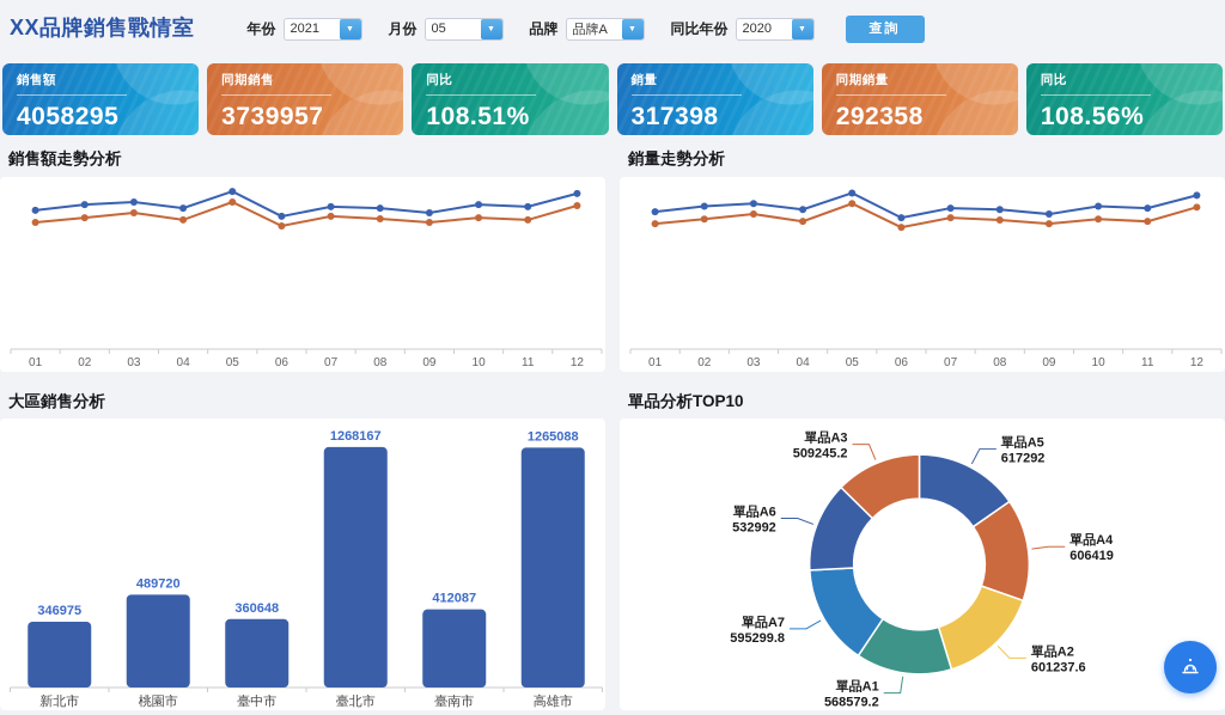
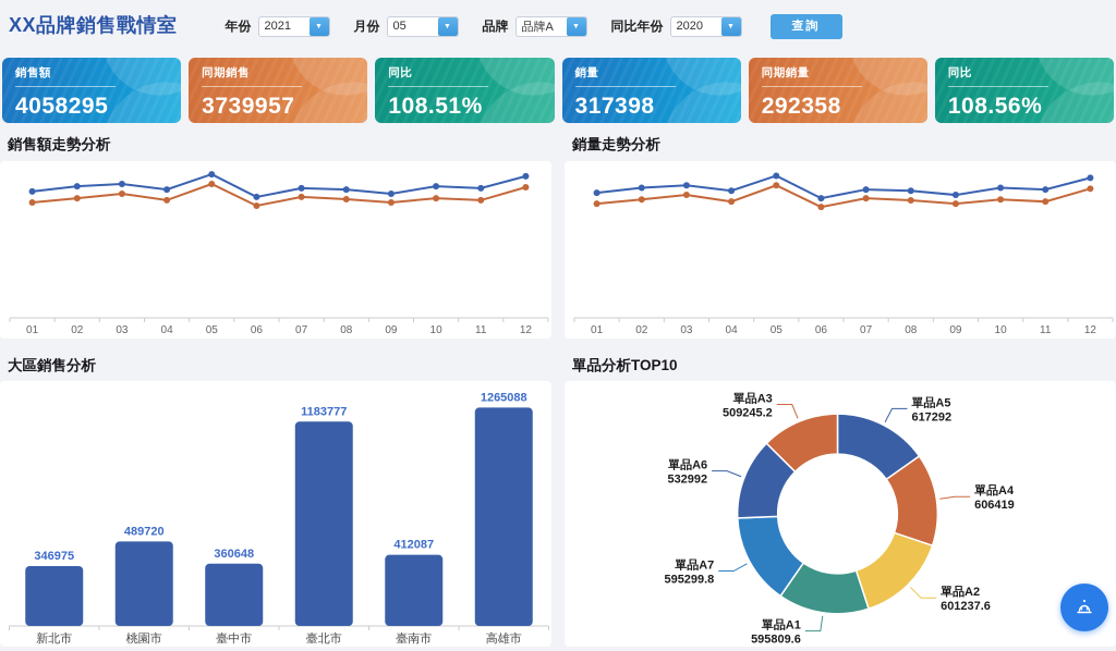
大區銷售分析/臺北市: 1268167 -> 1183777
單品分析TOP10/單品A1: 568579.2 -> 595809.6
